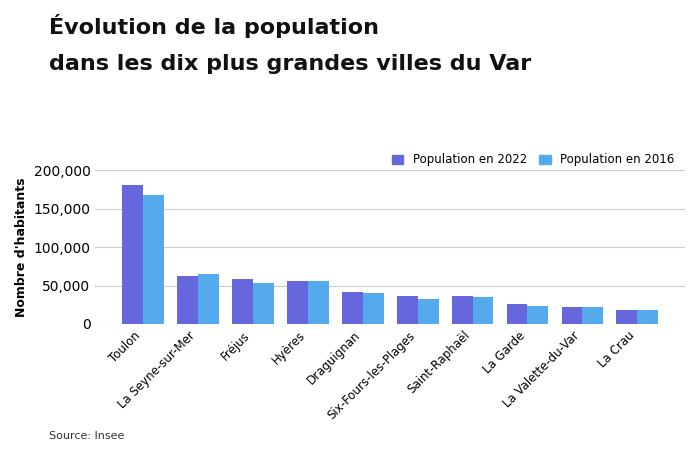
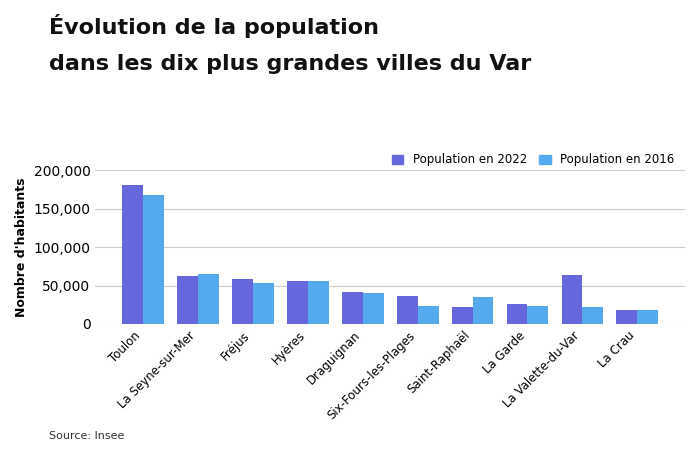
Population en 2016/Six-Fours-les-Plages: 33,000 -> 24,000
Population en 2022/Saint-Raphaël: 36,000 -> 22,000
Population en 2022/La Valette-du-Var: 22,000 -> 64,000
